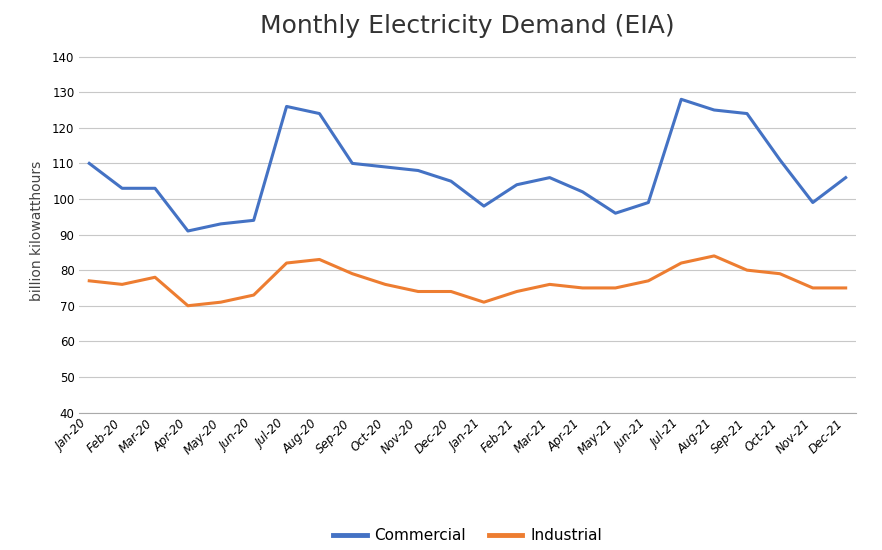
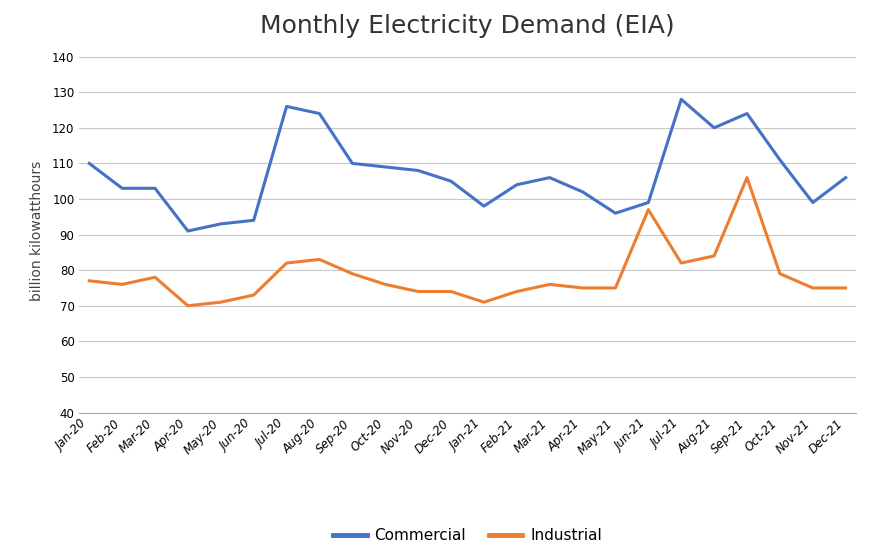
Industrial/Jun-21: 77 -> 97
Commercial/Aug-21: 125 -> 120
Industrial/Sep-21: 80 -> 106
